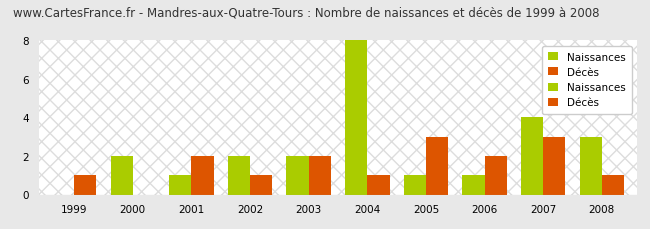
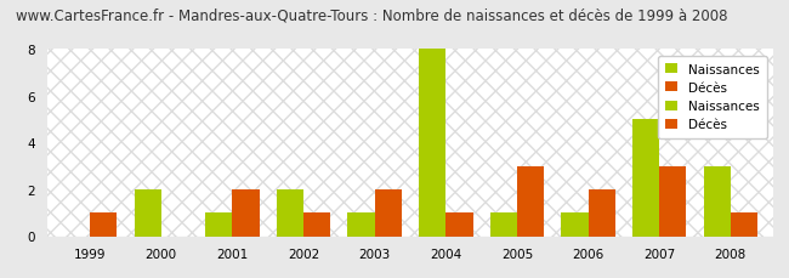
Naissances/2003: 2 -> 1
Naissances/2007: 4 -> 5
